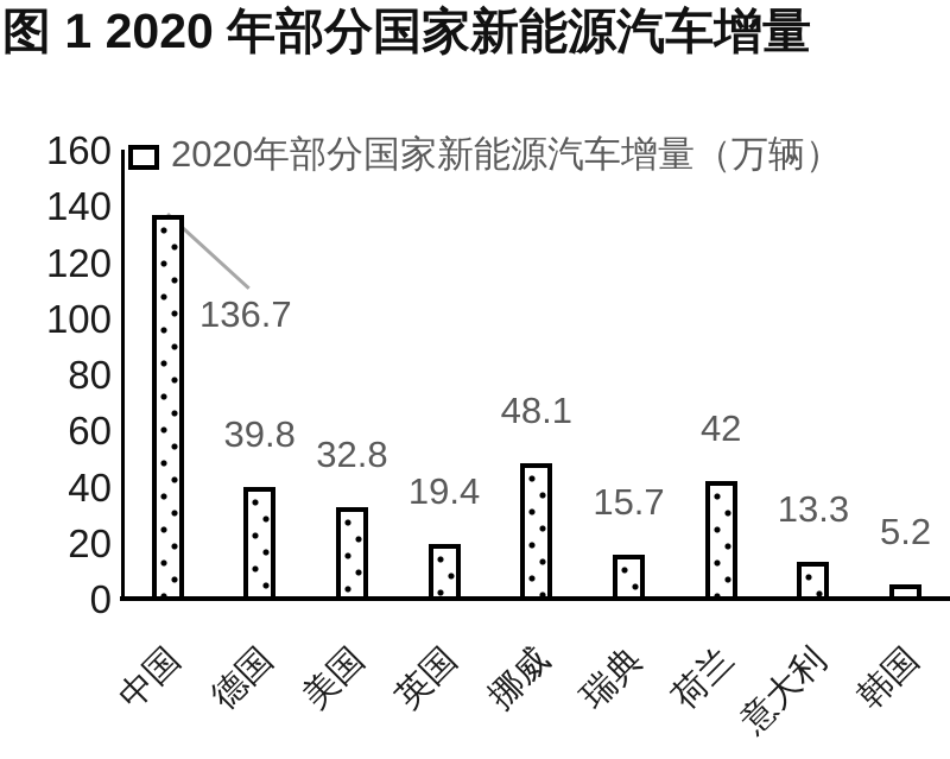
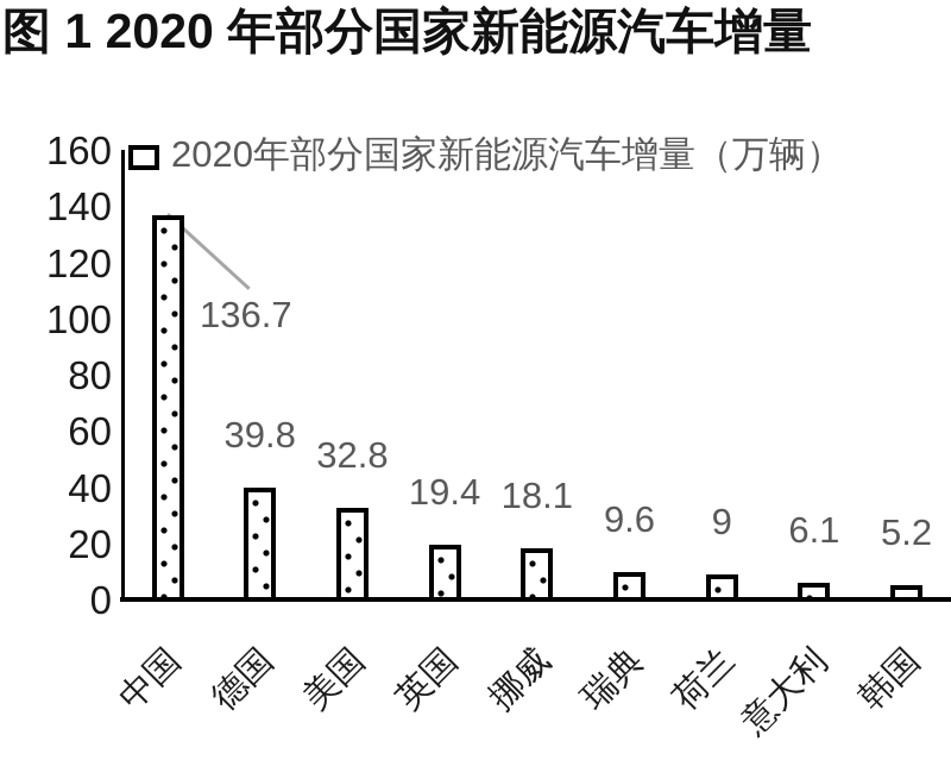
挪威: 48.1 -> 18.1
瑞典: 15.7 -> 9.6
荷兰: 42 -> 9
意大利: 13.3 -> 6.1
